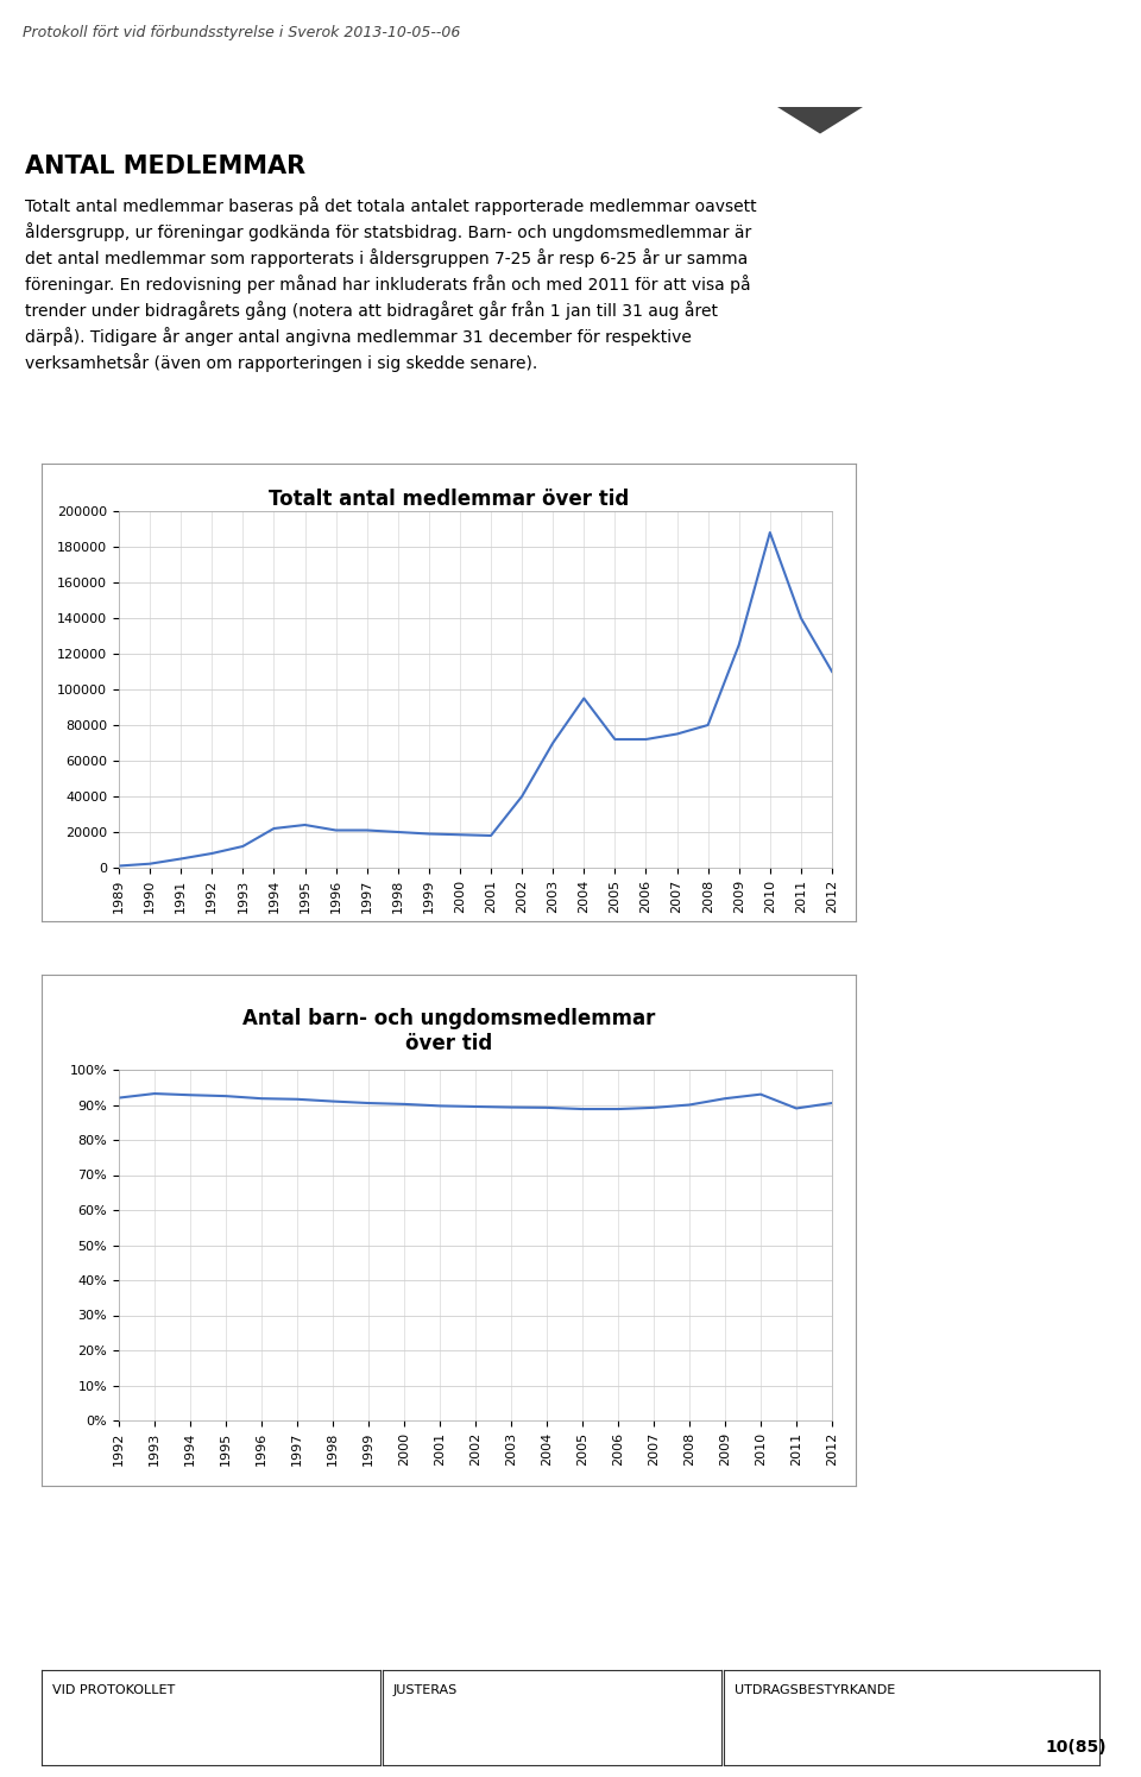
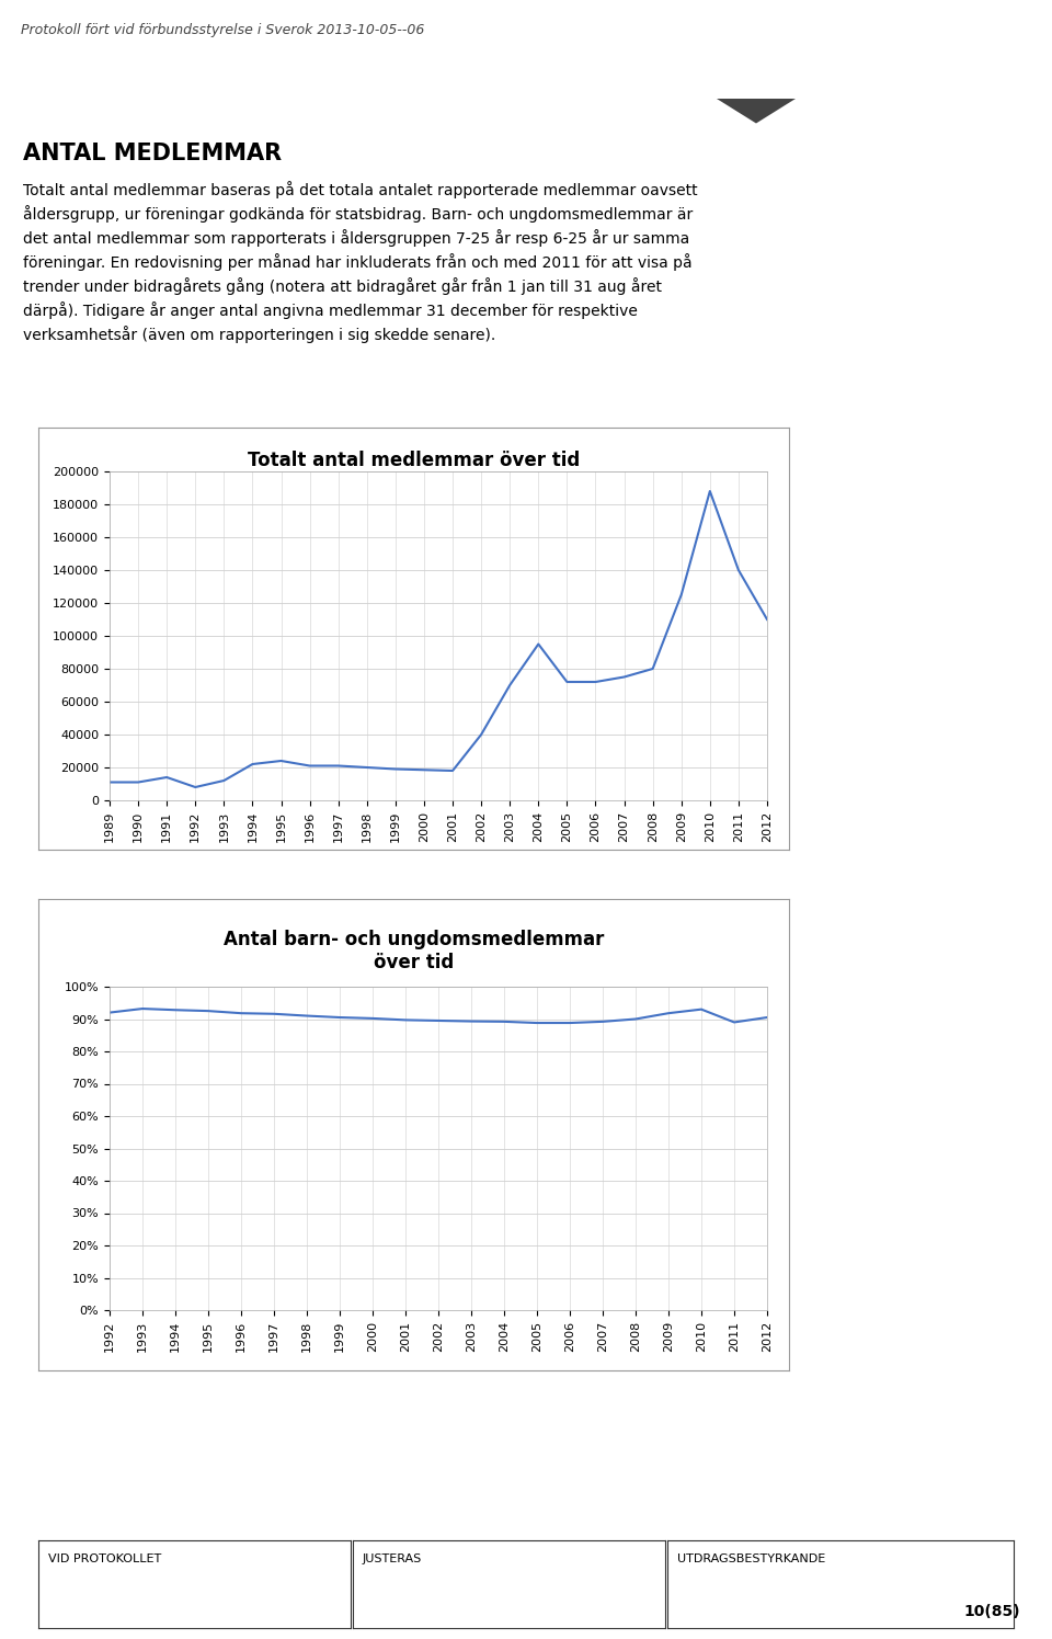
1989: 1000 -> 11000
1990: 2000 -> 11000
1991: 5000 -> 14000
